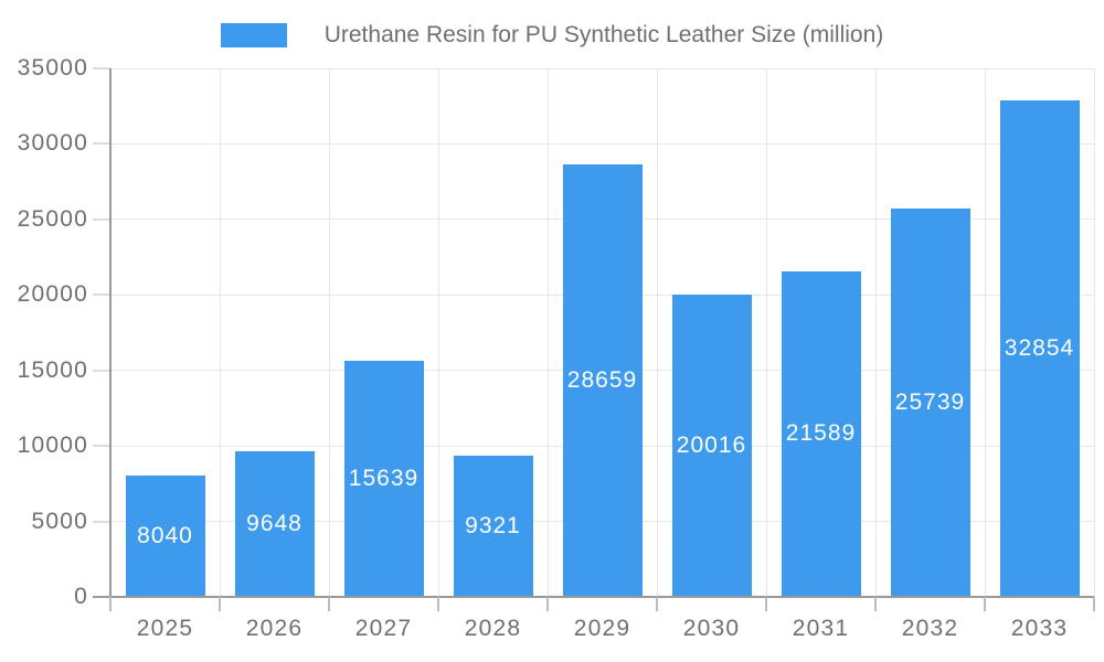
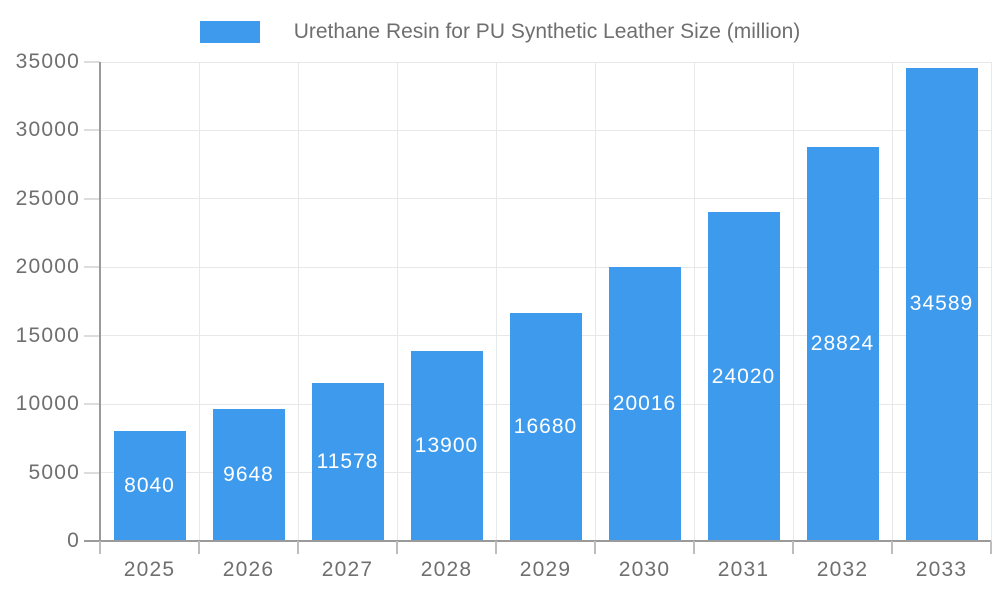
2027: 15639 -> 11578
2028: 9321 -> 13900
2029: 28659 -> 16680
2031: 21589 -> 24020
2032: 25739 -> 28824
2033: 32854 -> 34589
